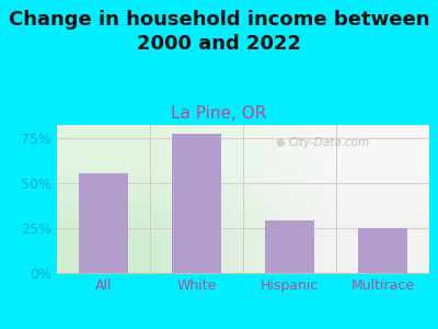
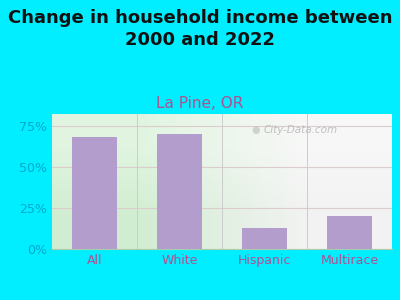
All: 55% -> 68%
White: 77% -> 70%
Hispanic: 29% -> 13%
Multirace: 25% -> 20%
